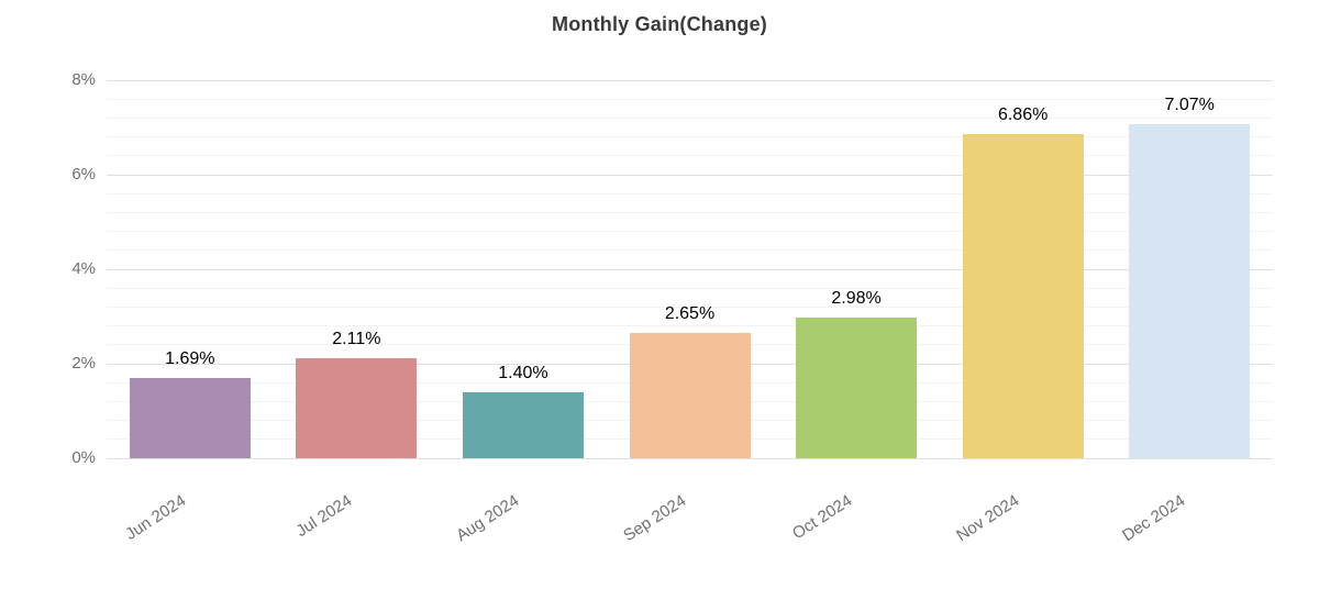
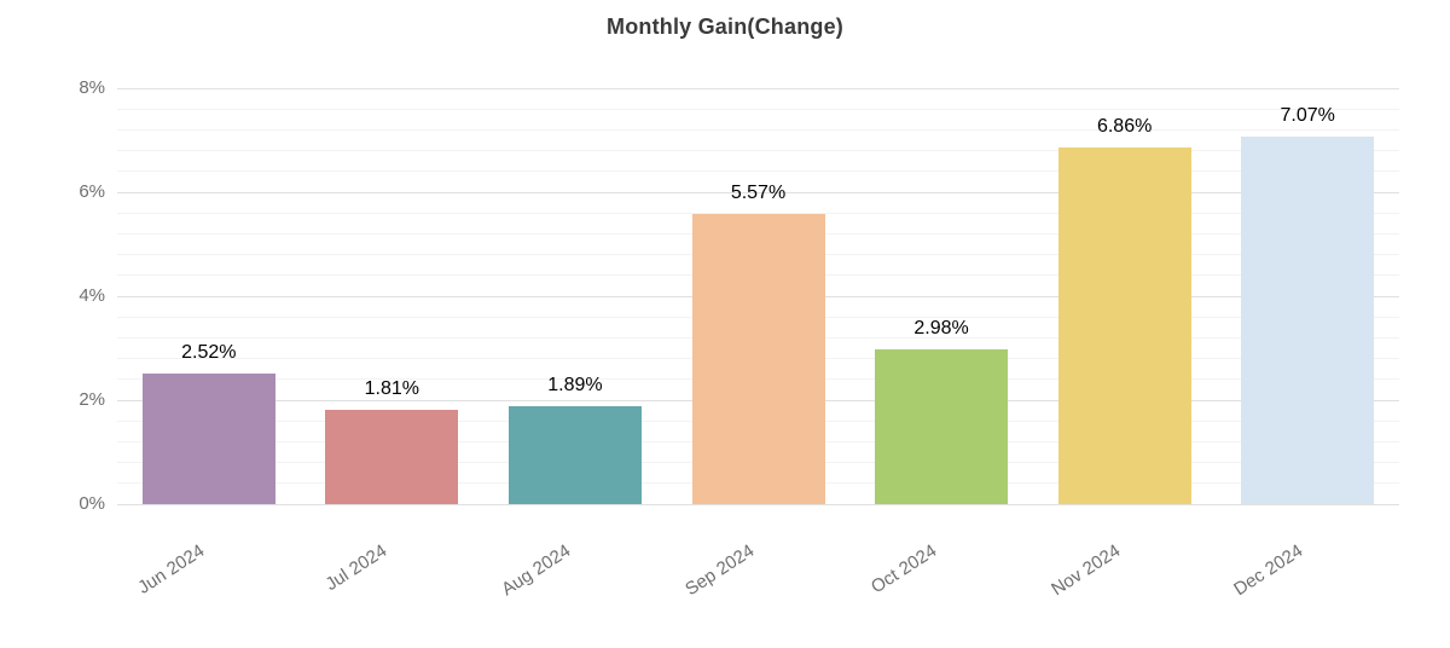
Jun 2024: 1.69% -> 2.52%
Jul 2024: 2.11% -> 1.81%
Aug 2024: 1.40% -> 1.89%
Sep 2024: 2.65% -> 5.57%
